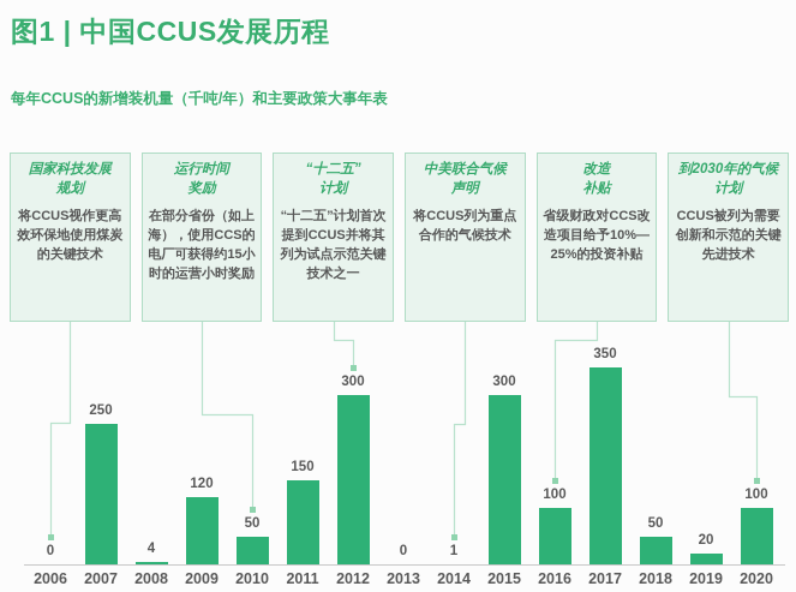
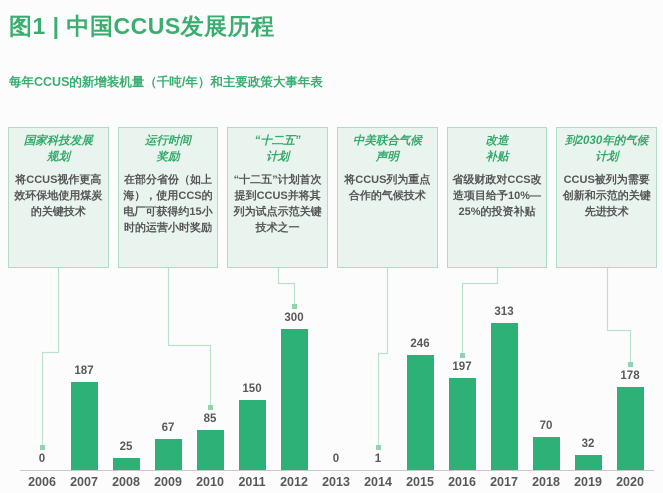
2007: 250 -> 187
2008: 4 -> 25
2009: 120 -> 67
2010: 50 -> 85
2015: 300 -> 246
2016: 100 -> 197
2017: 350 -> 313
2018: 50 -> 70
2019: 20 -> 32
2020: 100 -> 178
